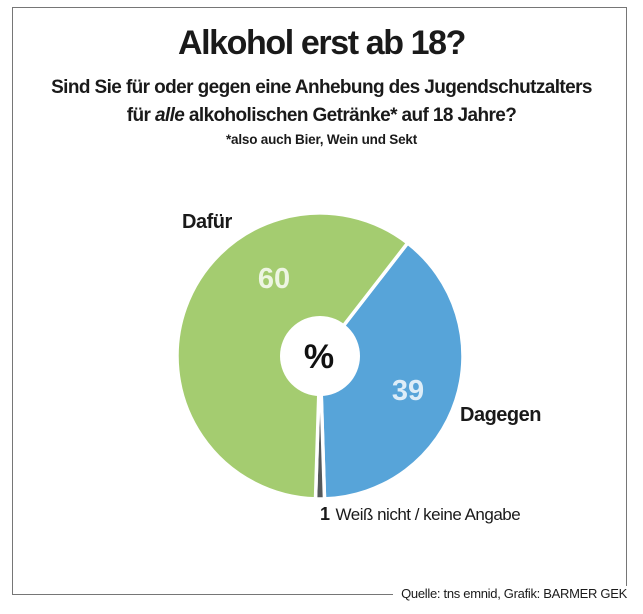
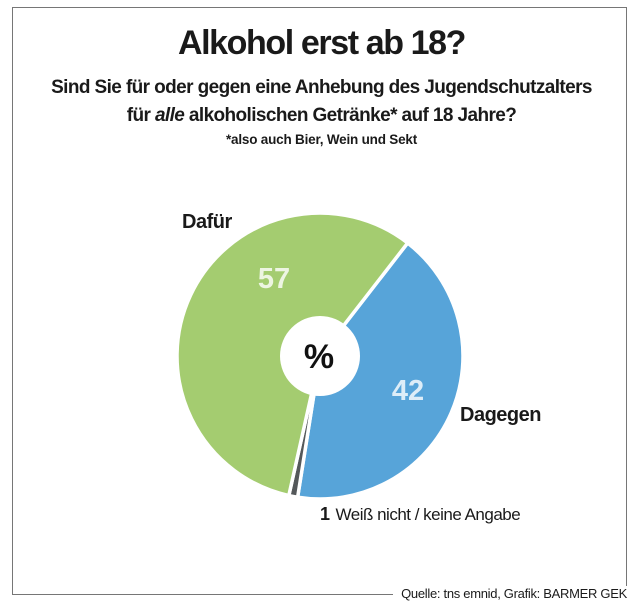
Dafür: 60 -> 57
Dagegen: 39 -> 42
